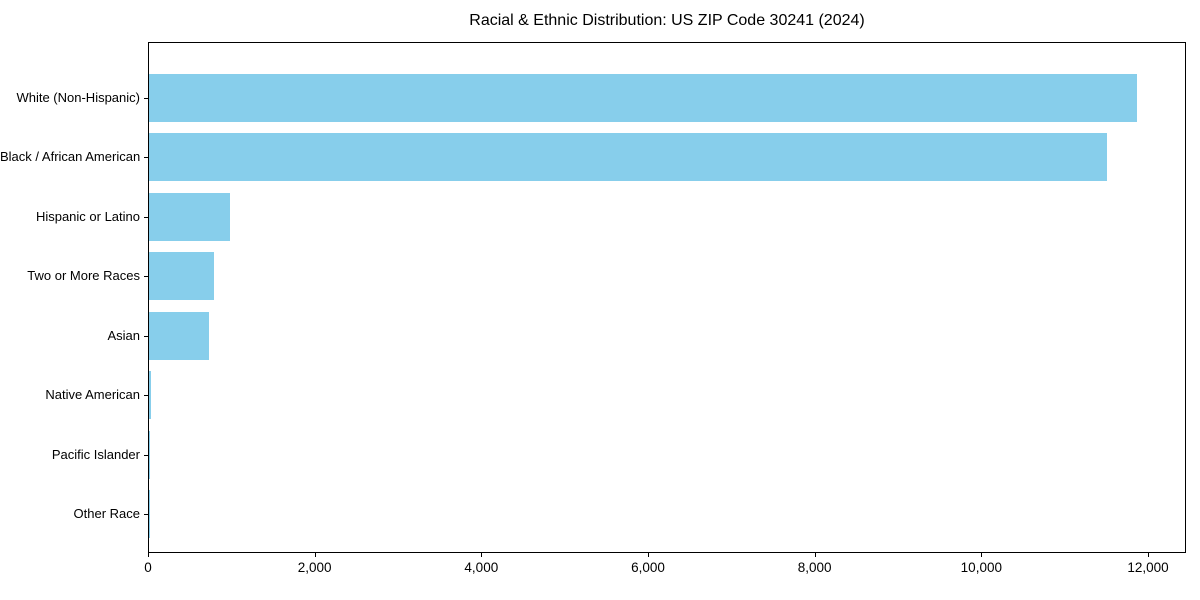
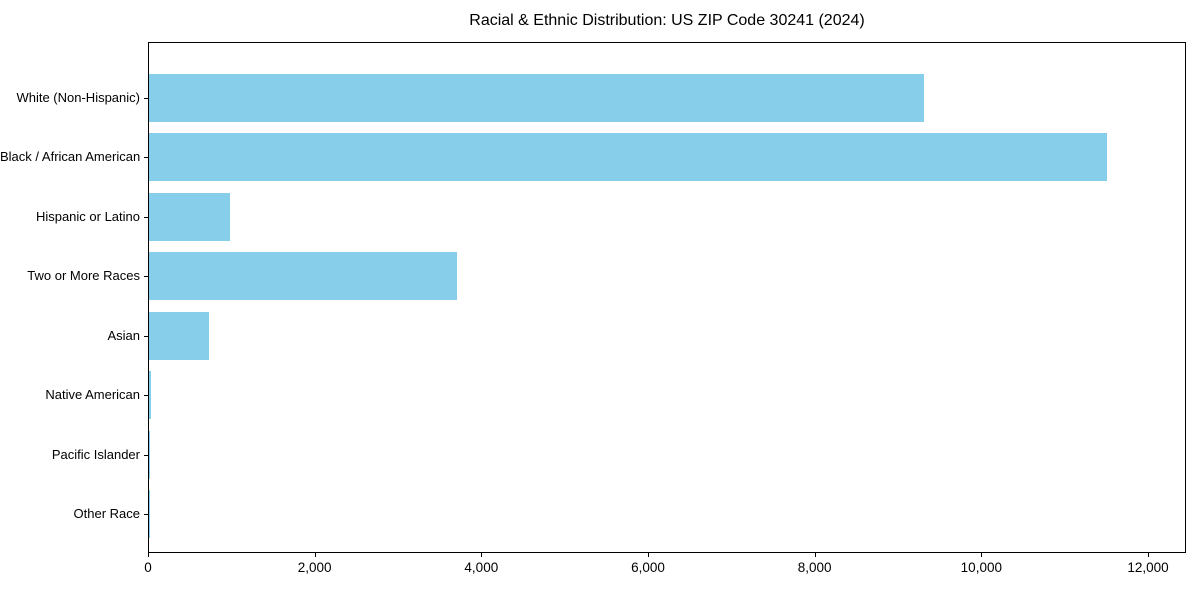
White (Non-Hispanic): 11800 -> 9300
Two or More Races: 800 -> 3700
